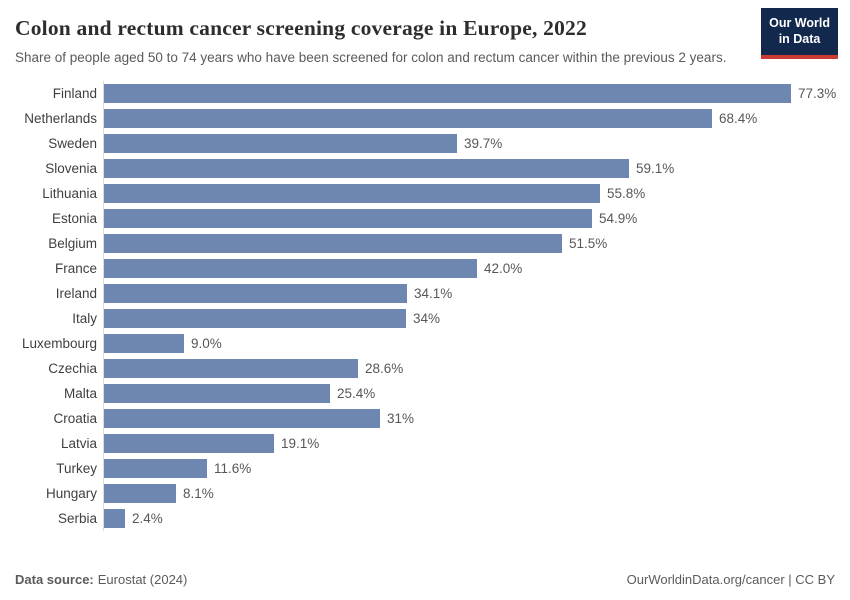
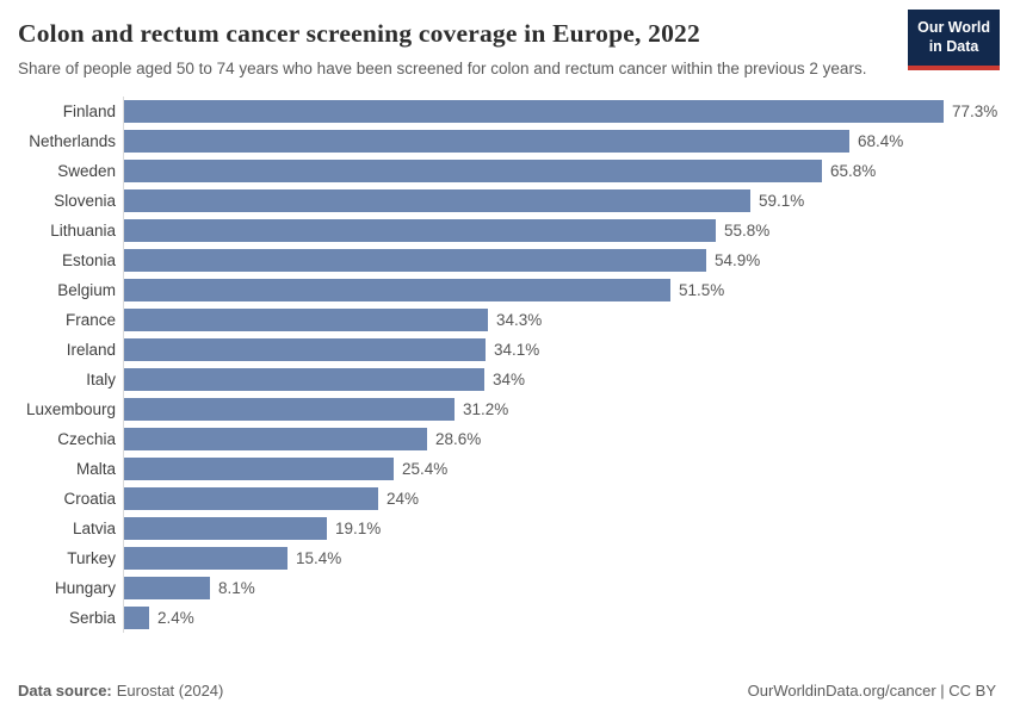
Sweden: 39.7% -> 65.8%
France: 42.0% -> 34.3%
Luxembourg: 9.0% -> 31.2%
Croatia: 31% -> 24%
Turkey: 11.6% -> 15.4%
